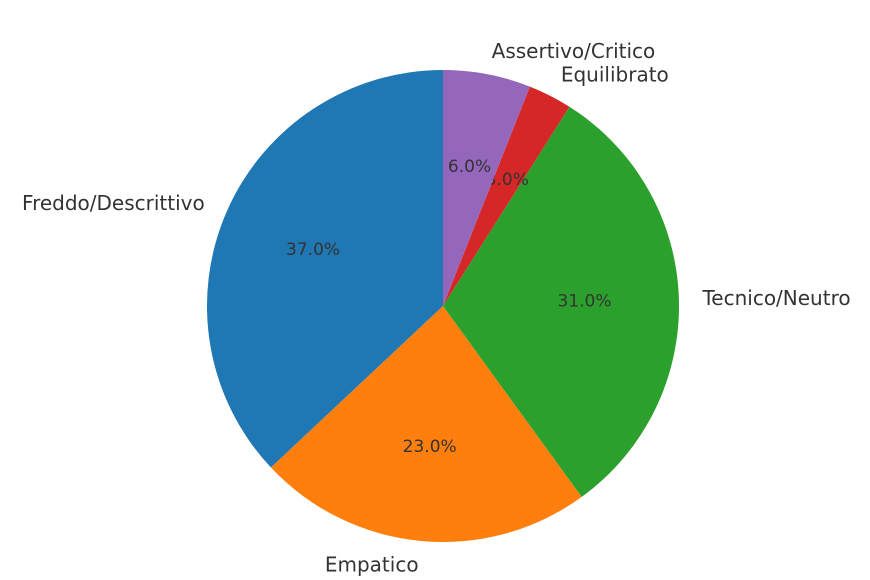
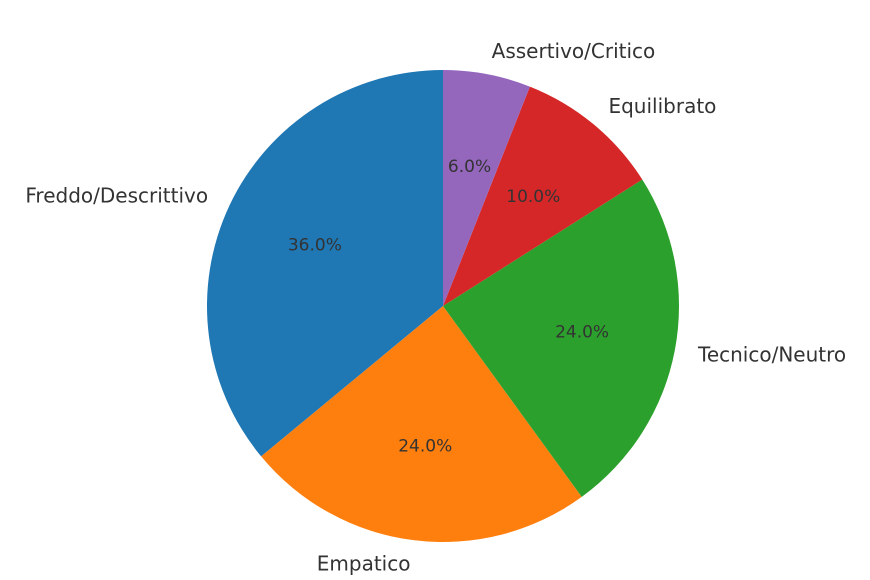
Freddo/Descrittivo: 37.0% -> 36.0%
Empatico: 23.0% -> 24.0%
Tecnico/Neutro: 31.0% -> 24.0%
Equilibrato: 3.0% -> 10.0%
